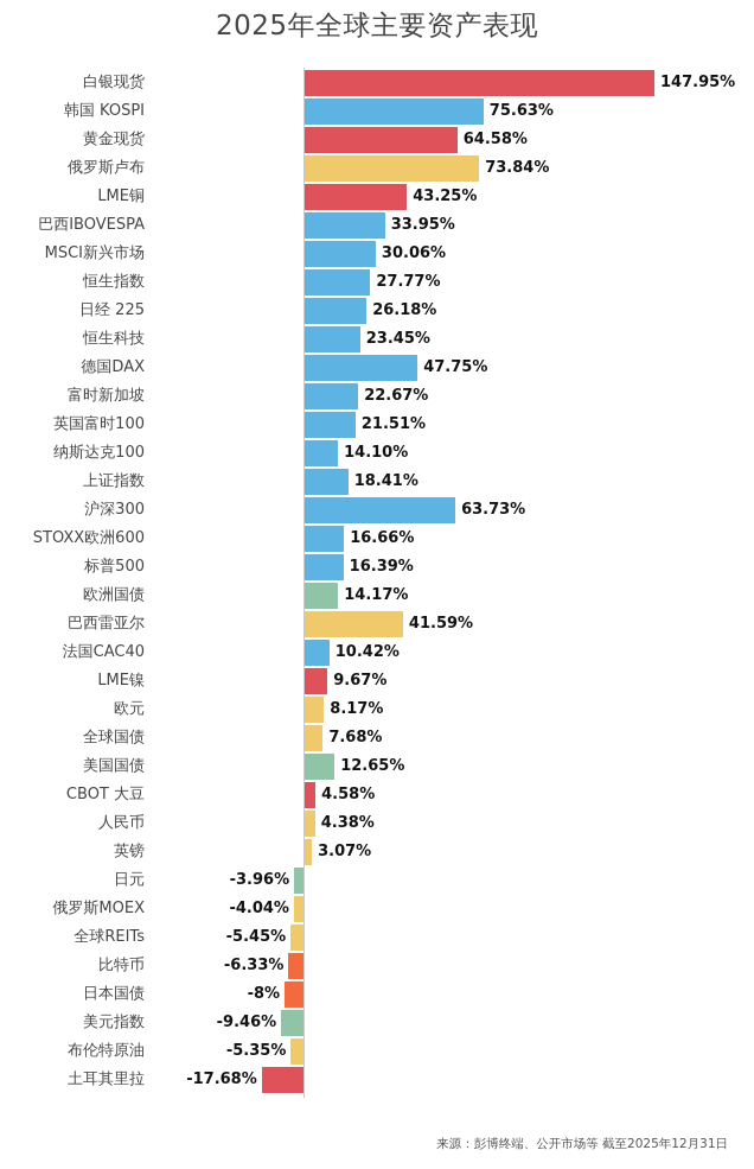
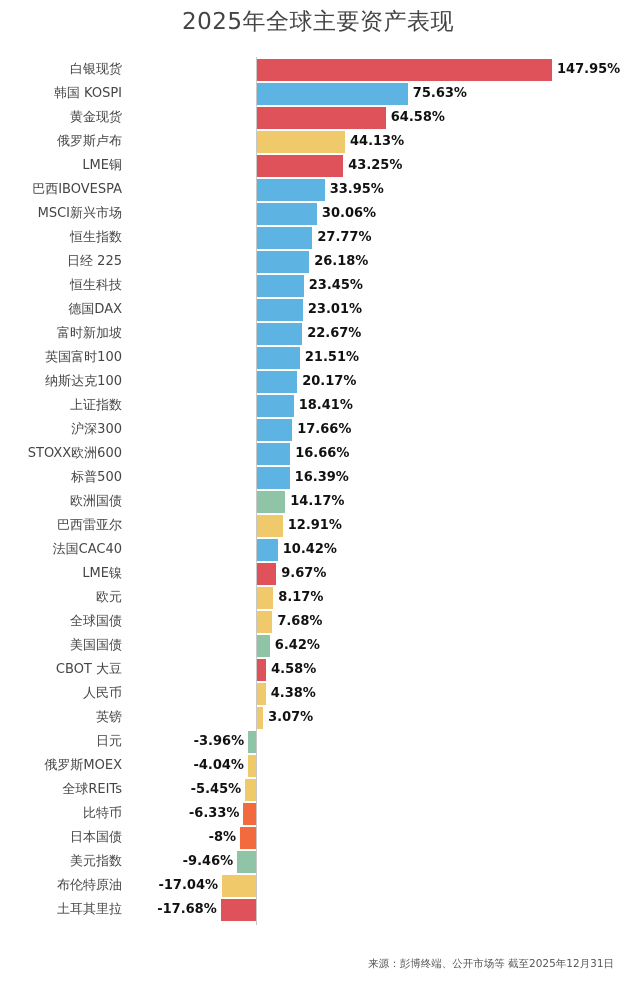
俄罗斯卢布: 73.84% -> 44.13%
德国DAX: 47.75% -> 23.01%
纳斯达克100: 14.10% -> 20.17%
沪深300: 63.73% -> 17.66%
巴西雷亚尔: 41.59% -> 12.91%
美国国债: 12.65% -> 6.42%
布伦特原油: -5.35% -> -17.04%
